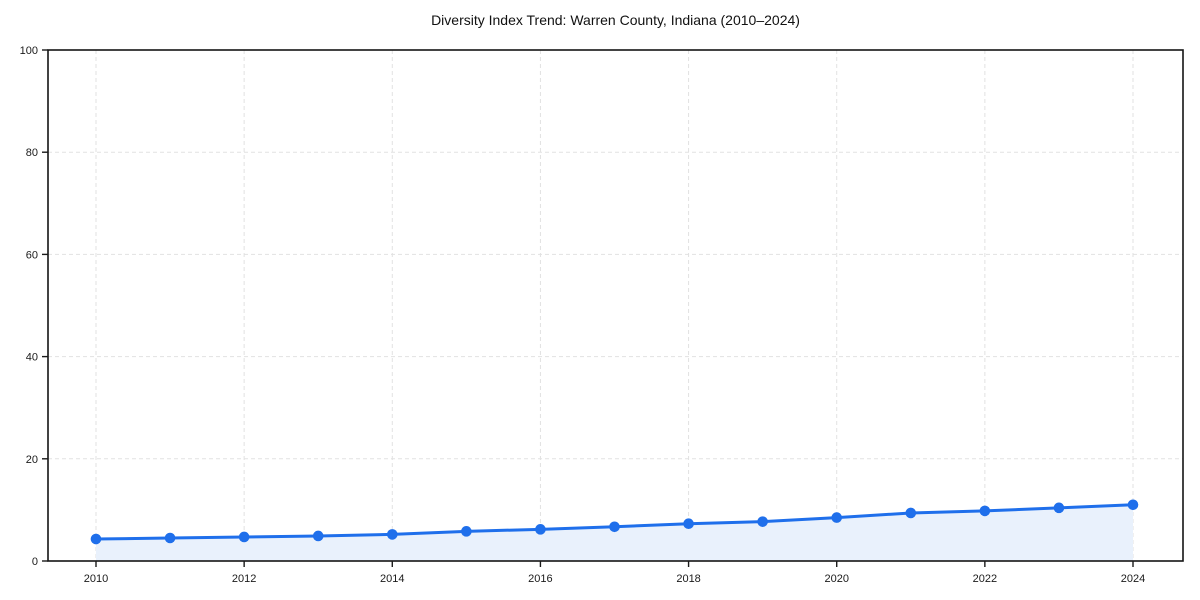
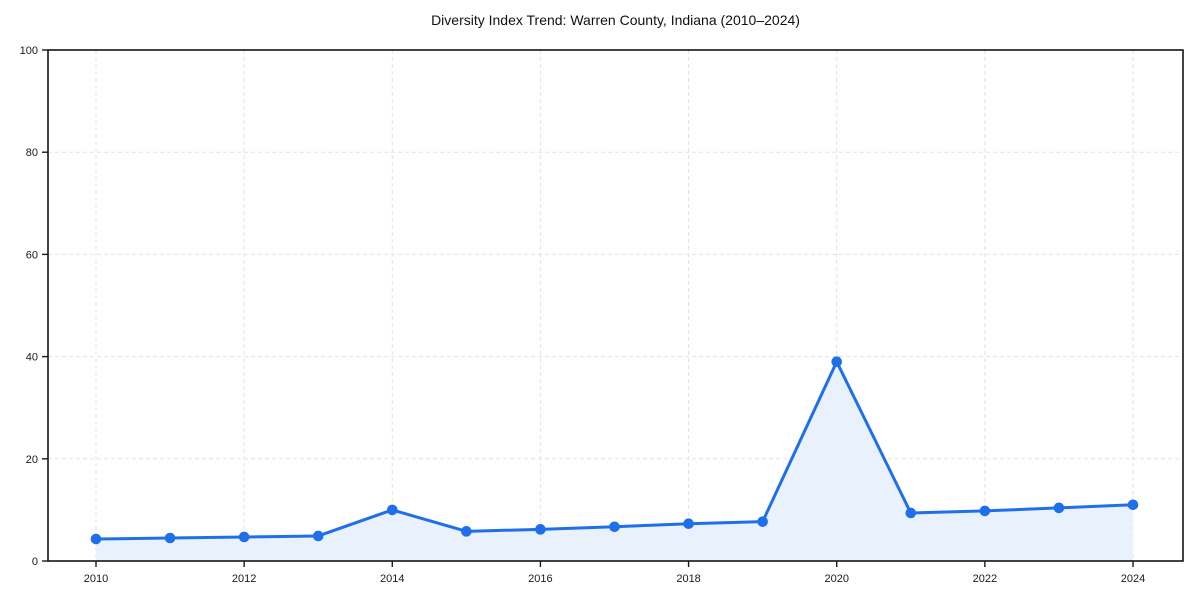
2014: 5 -> 10
2020: 8 -> 39
